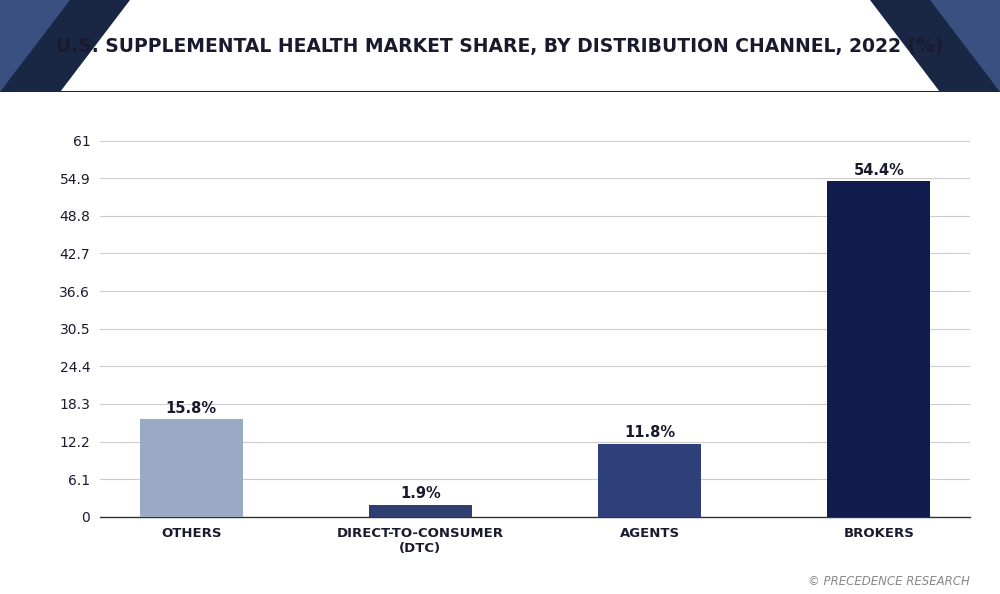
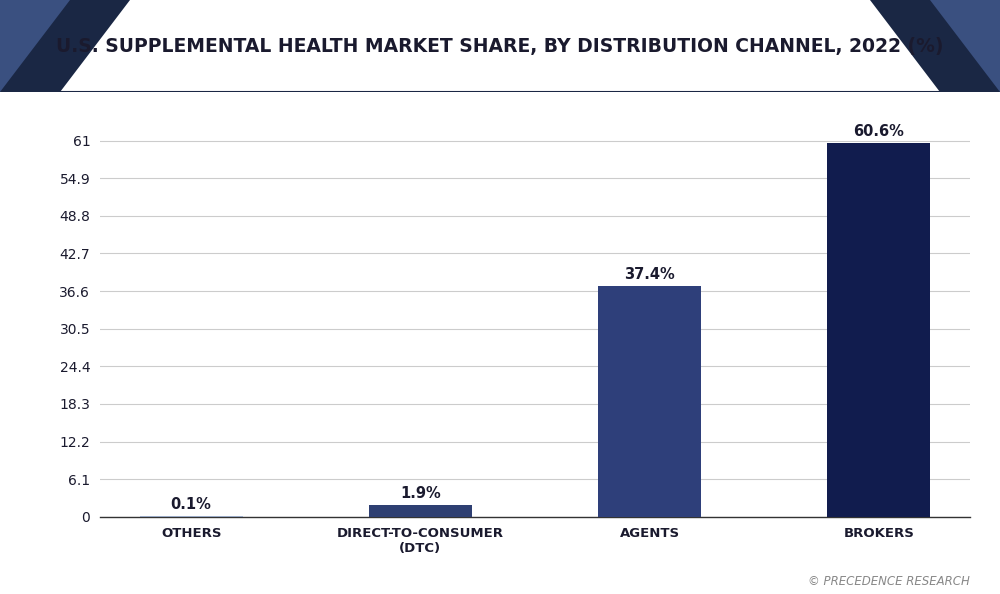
OTHERS: 15.8% -> 0.1%
AGENTS: 11.8% -> 37.4%
BROKERS: 54.4% -> 60.6%
